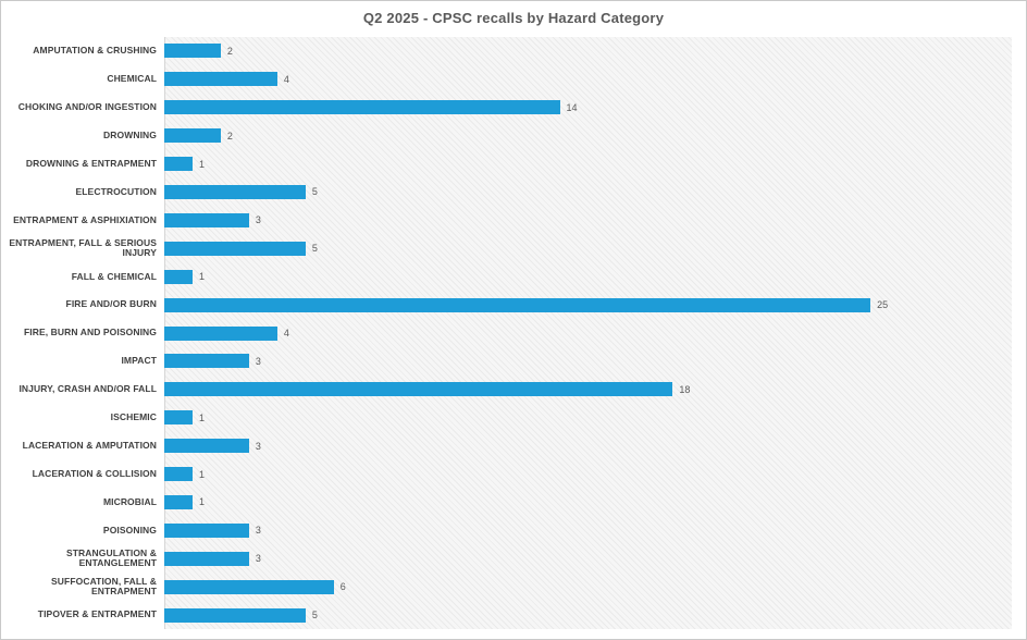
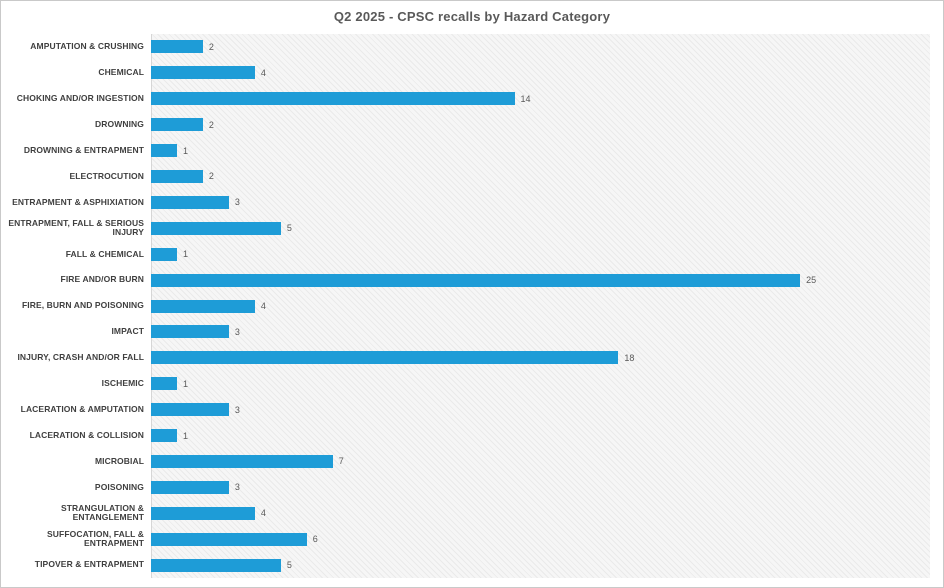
ELECTROCUTION: 5 -> 2
MICROBIAL: 1 -> 7
STRANGULATION & ENTANGLEMENT: 3 -> 4
